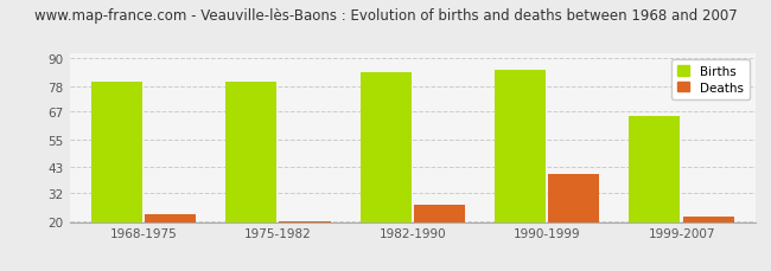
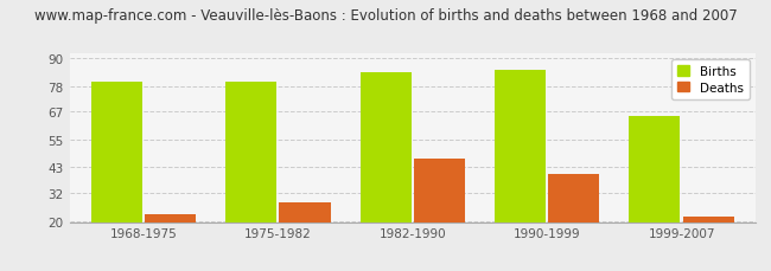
Deaths/1975-1982: 20 -> 28
Deaths/1982-1990: 27 -> 47
